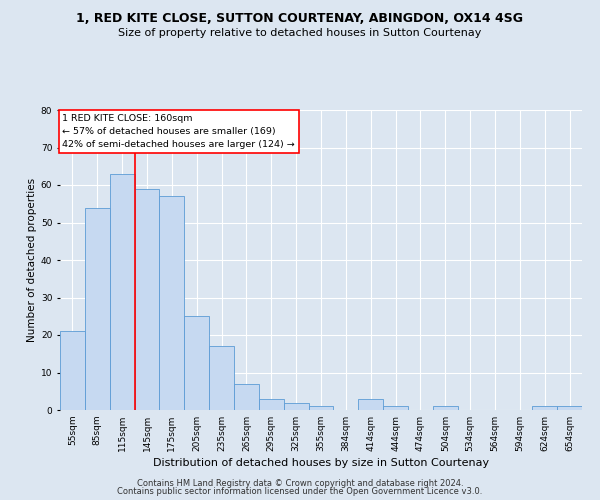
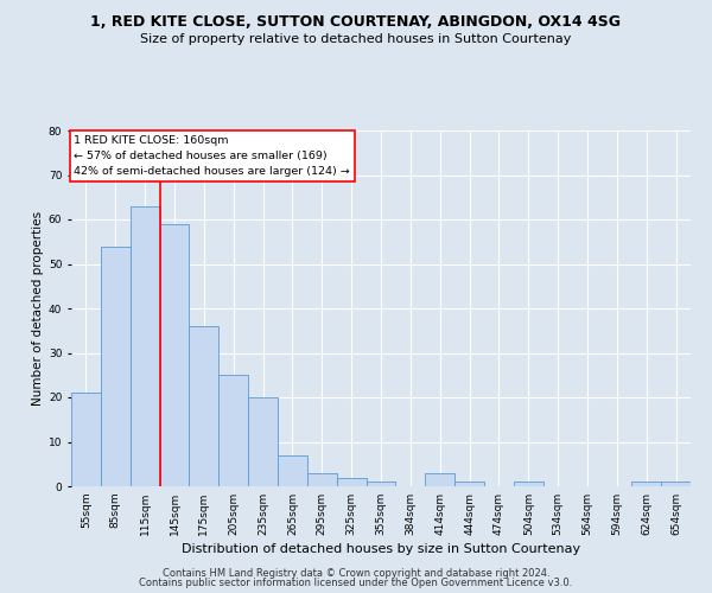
175sqm: 57 -> 36
235sqm: 17 -> 20
